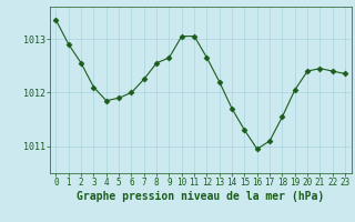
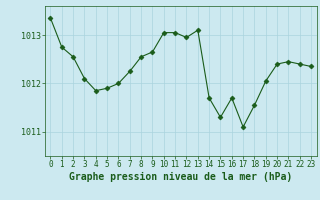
1: 1012.90 -> 1012.75
12: 1012.65 -> 1012.95
13: 1012.20 -> 1013.10
16: 1010.95 -> 1011.70
